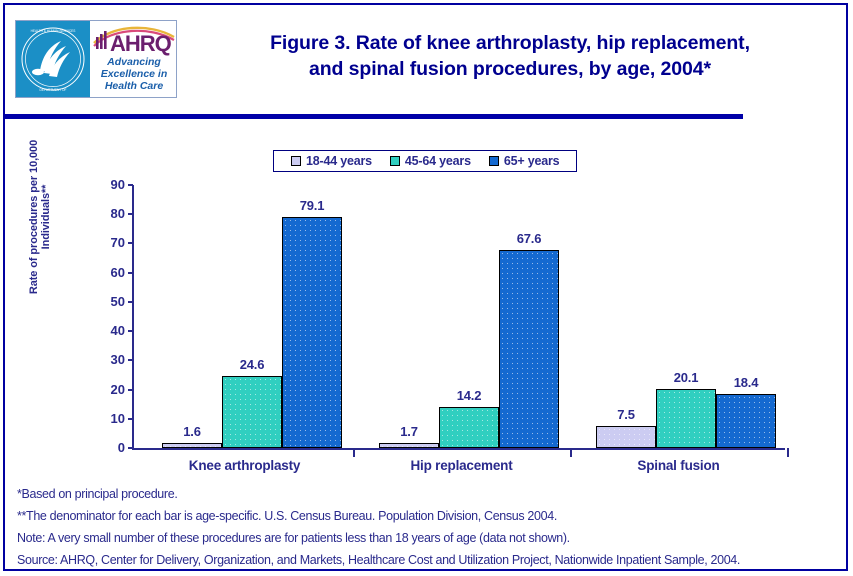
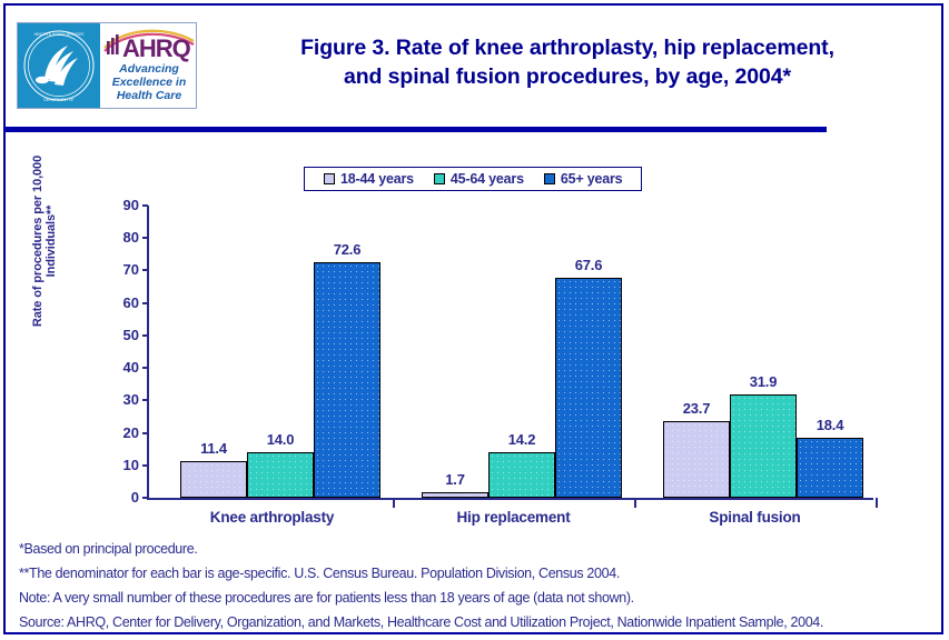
18-44 years/Knee arthroplasty: 1.6 -> 11.4
45-64 years/Knee arthroplasty: 24.6 -> 14.0
65+ years/Knee arthroplasty: 79.1 -> 72.6
18-44 years/Spinal fusion: 7.5 -> 23.7
45-64 years/Spinal fusion: 20.1 -> 31.9
